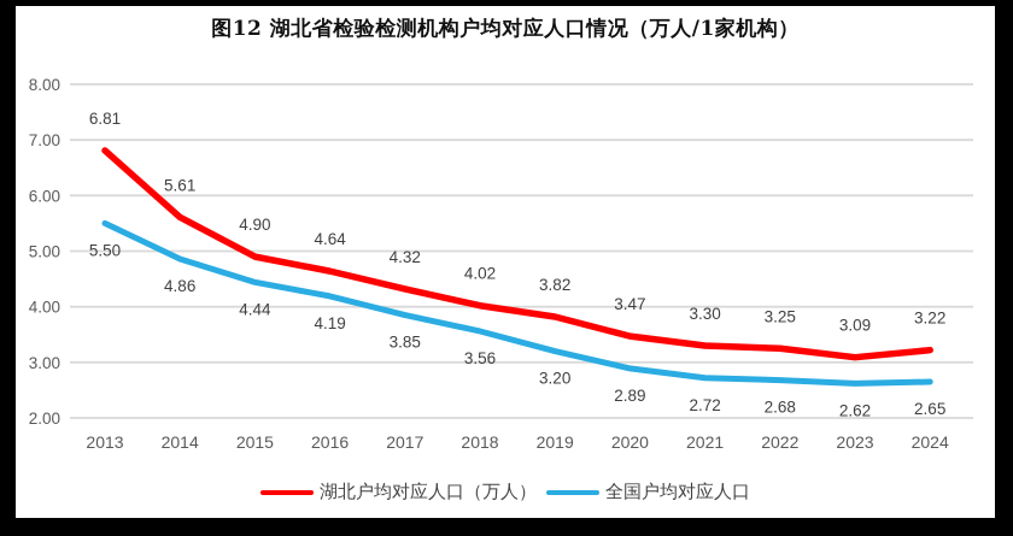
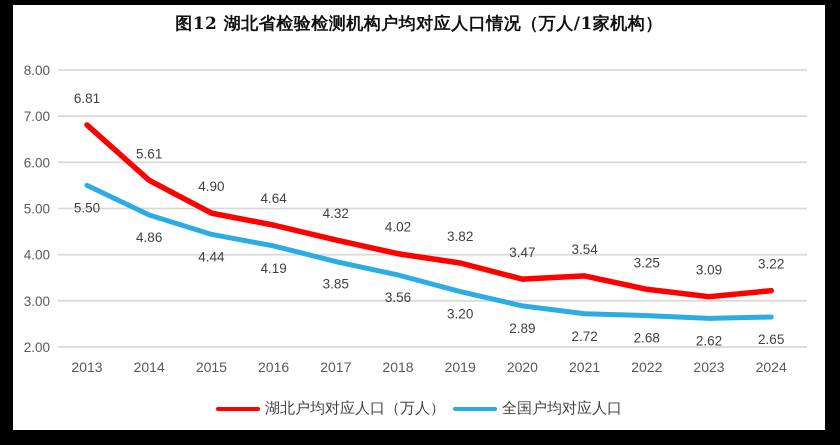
湖北户均对应人口（万人）/2021: 3.30 -> 3.54
